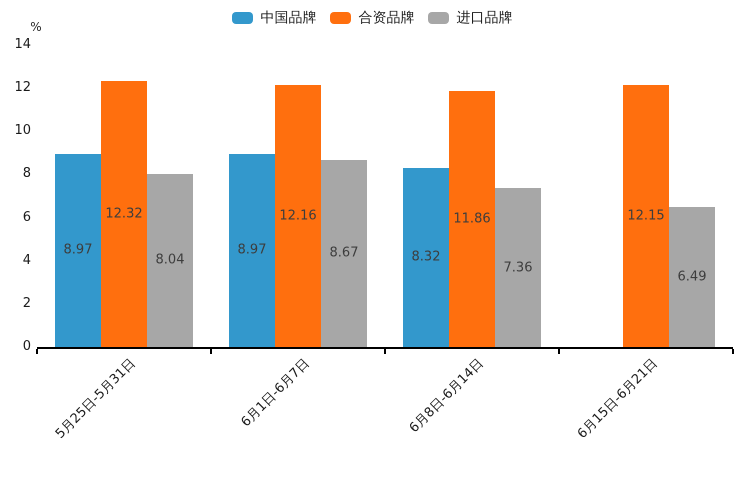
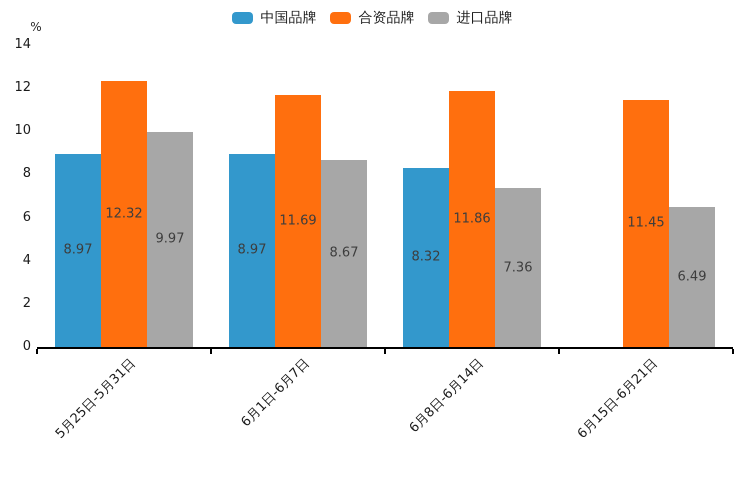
进口品牌/5月25日-5月31日: 8.04 -> 9.97
合资品牌/6月1日-6月7日: 12.16 -> 11.69
合资品牌/6月15日-6月21日: 12.15 -> 11.45
